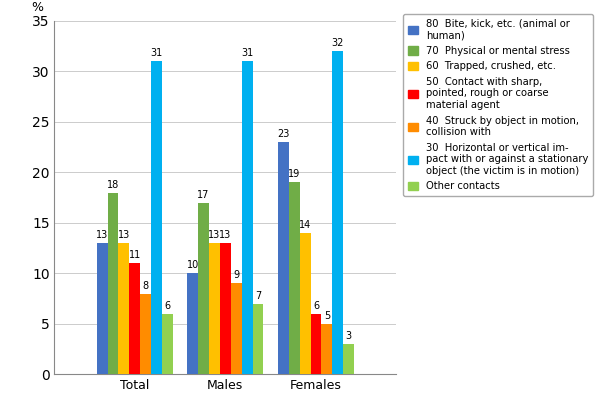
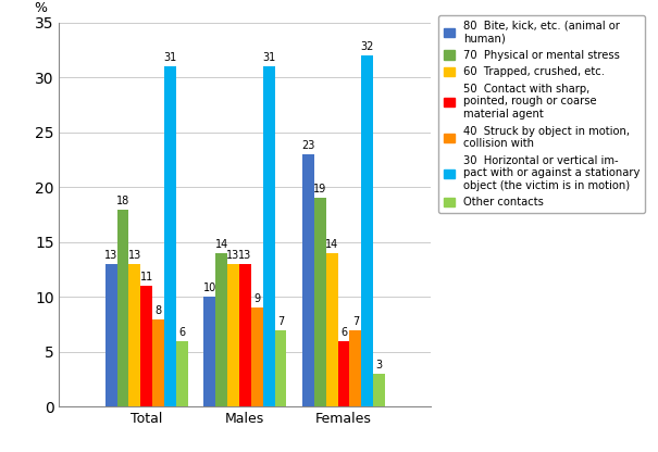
70 Physical or mental stress/Males: 17 -> 14
40 Struck by object in motion, collision with/Females: 5 -> 7
